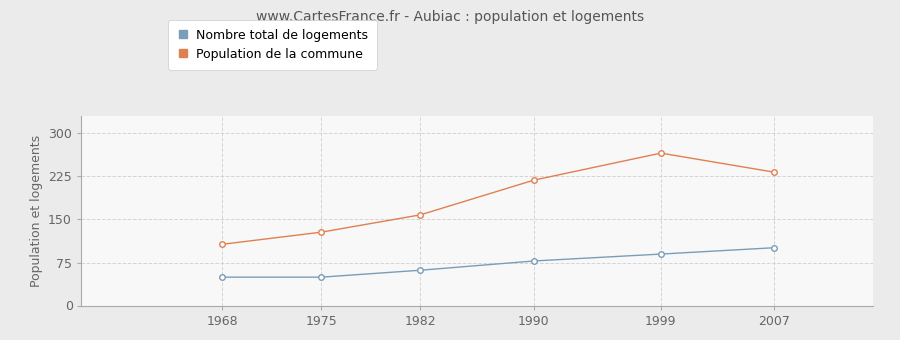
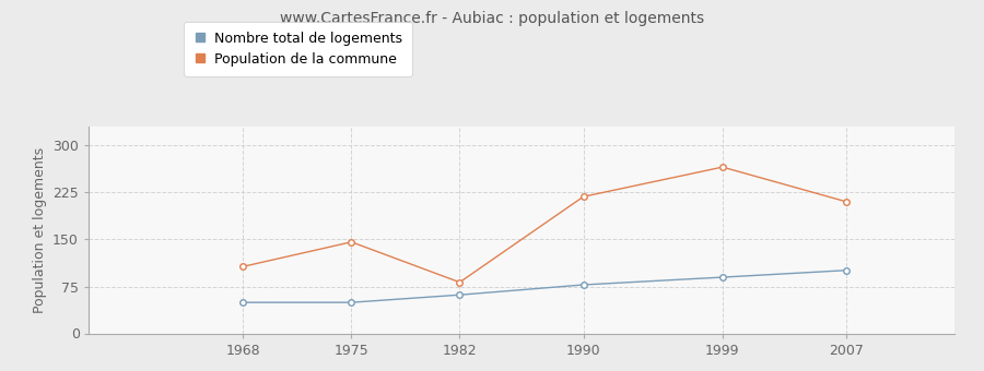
Population de la commune/1975: 128 -> 146
Population de la commune/1982: 158 -> 82
Population de la commune/2007: 232 -> 210
